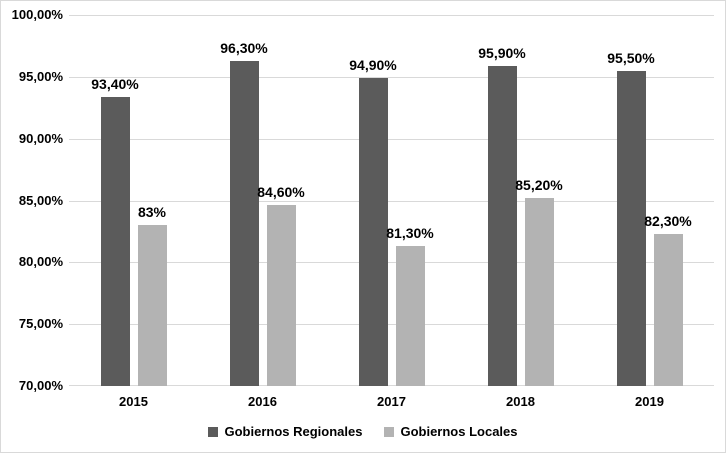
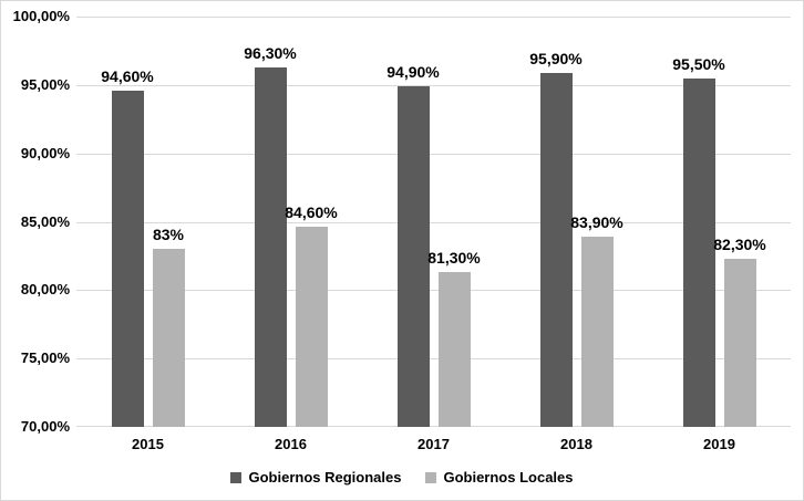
Gobiernos Regionales/2015: 93,40% -> 94,60%
Gobiernos Locales/2018: 85,20% -> 83,90%
